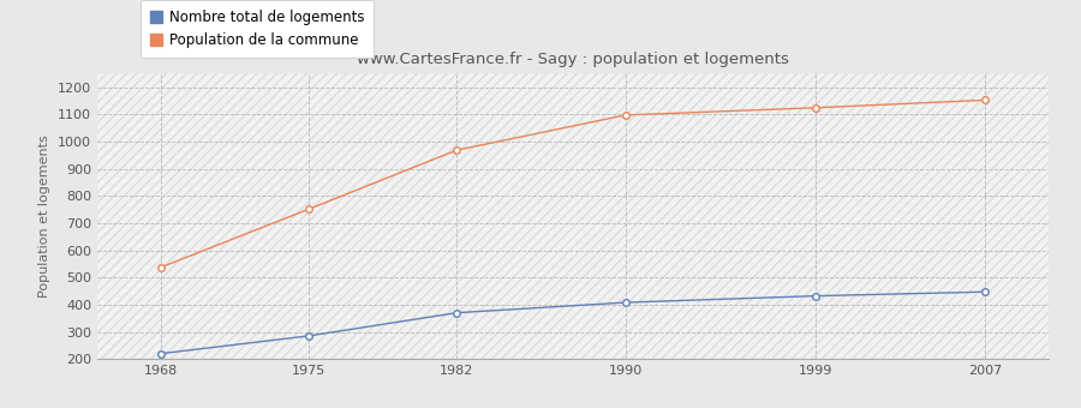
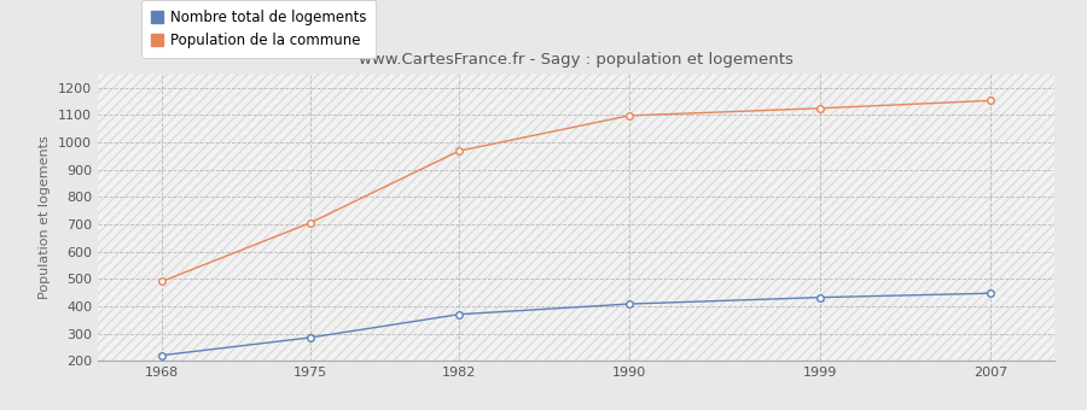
Population de la commune/1968: 537 -> 490
Population de la commune/1975: 751 -> 705
